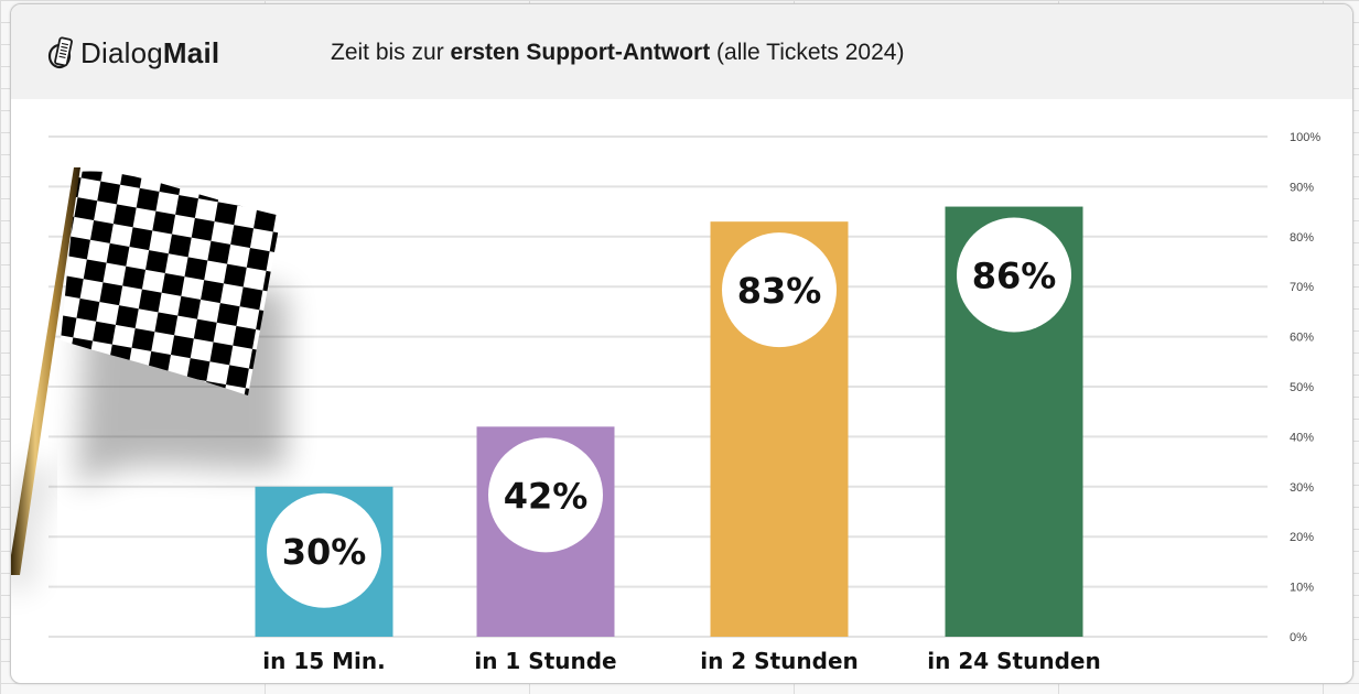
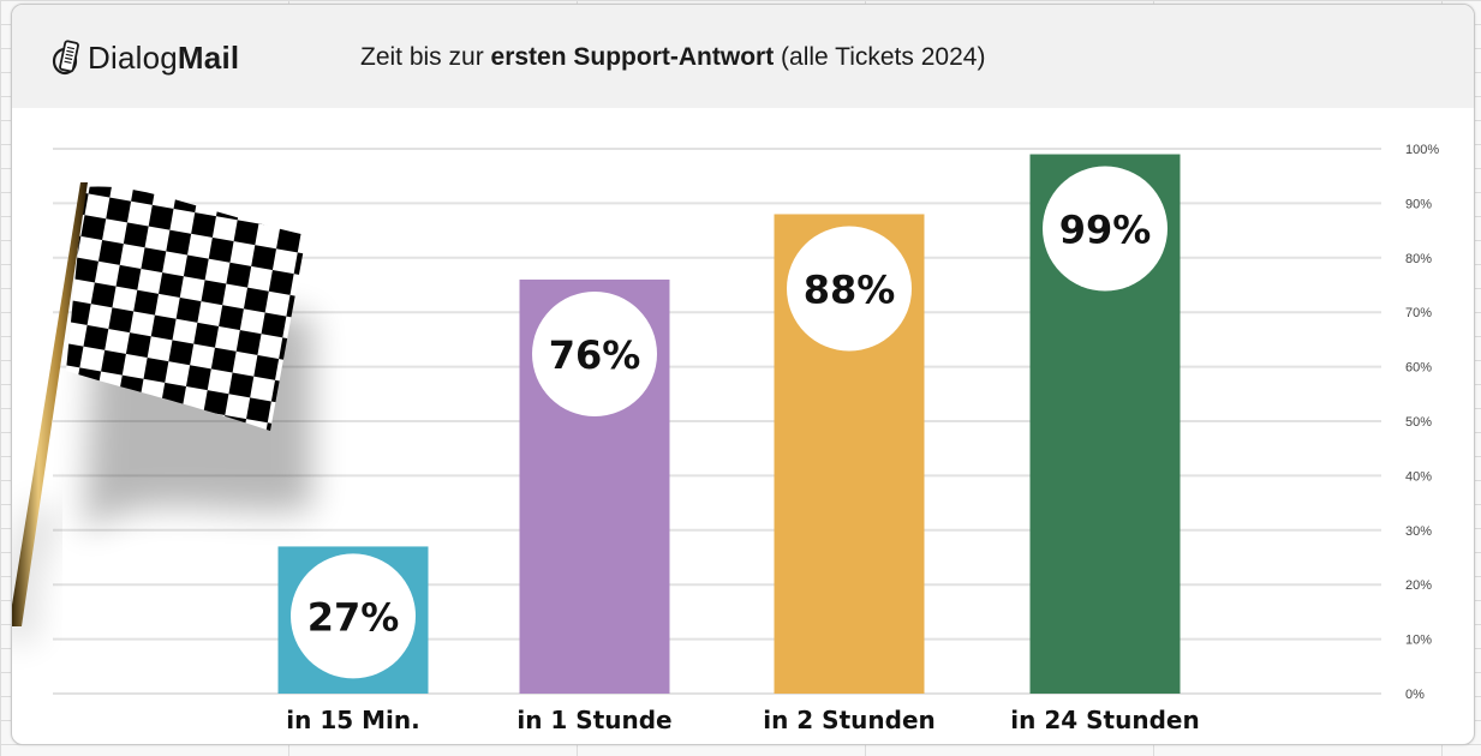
in 15 Min.: 30% -> 27%
in 1 Stunde: 42% -> 76%
in 2 Stunden: 83% -> 88%
in 24 Stunden: 86% -> 99%
